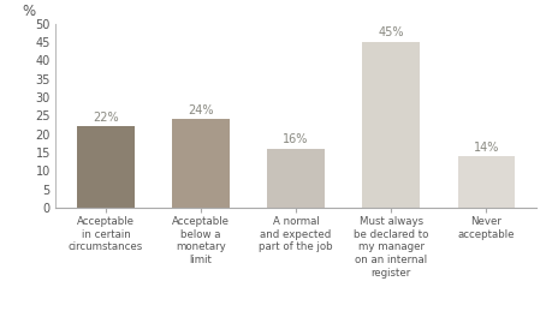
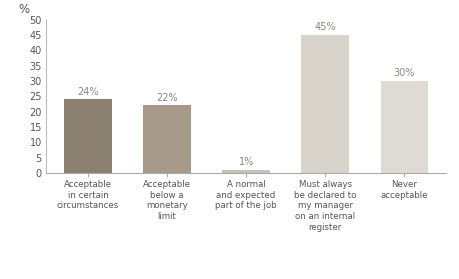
Acceptable in certain circumstances: 22% -> 24%
Acceptable below a monetary limit: 24% -> 22%
A normal and expected part of the job: 16% -> 1%
Never acceptable: 14% -> 30%
